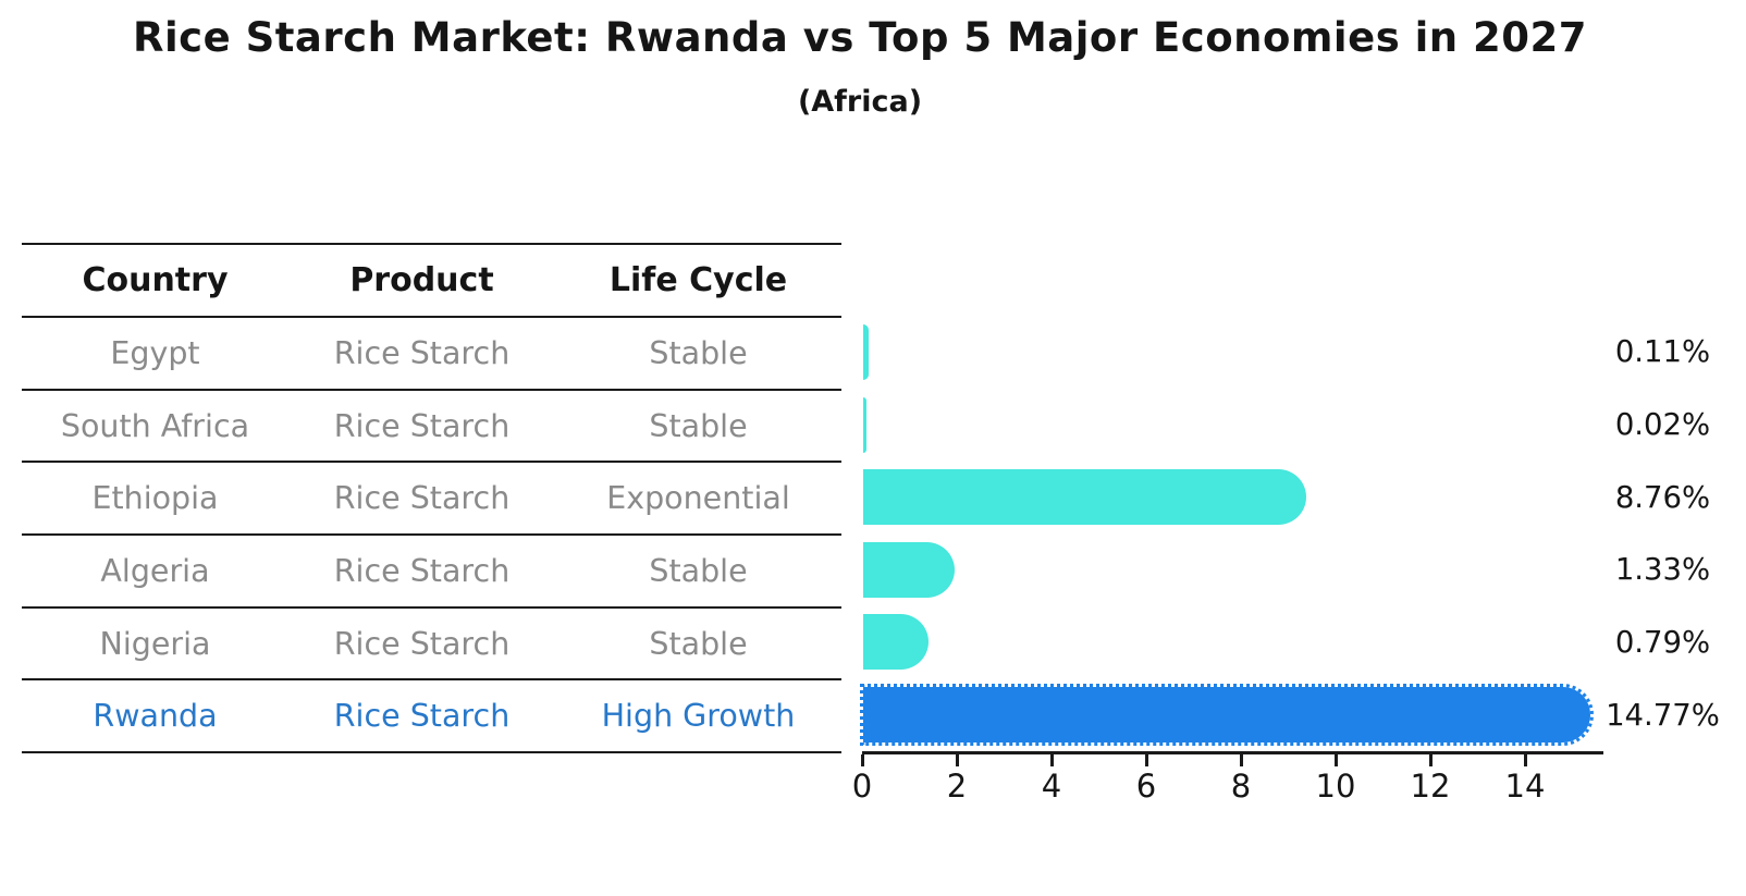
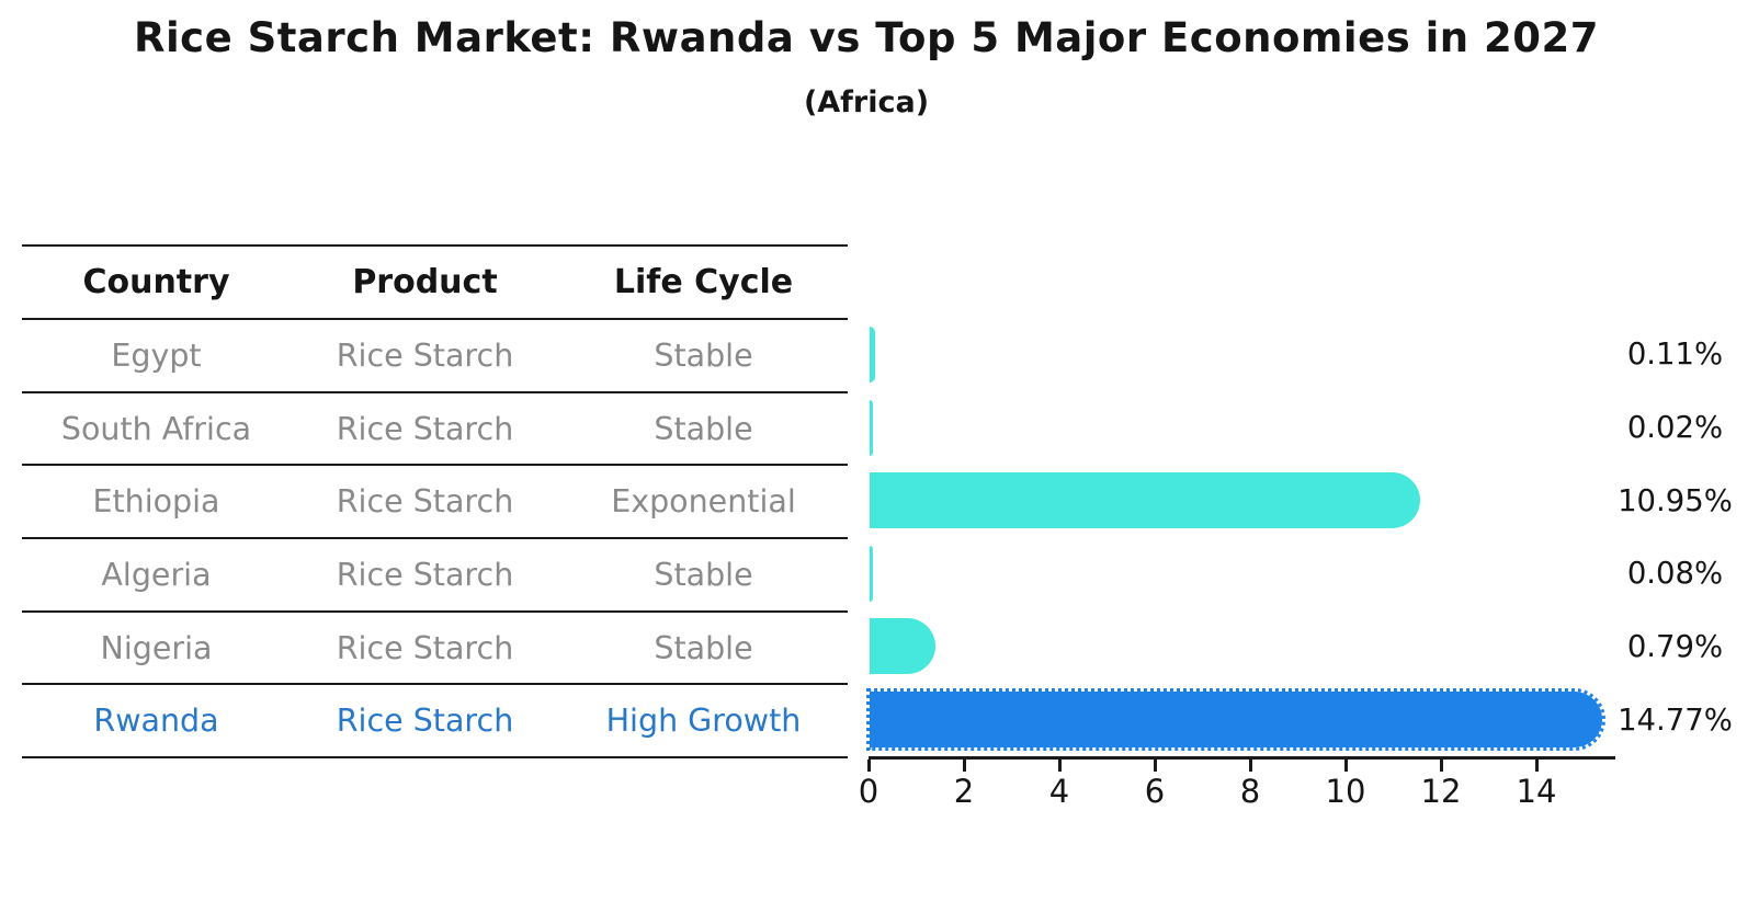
Ethiopia: 8.76% -> 10.95%
Algeria: 1.33% -> 0.08%
